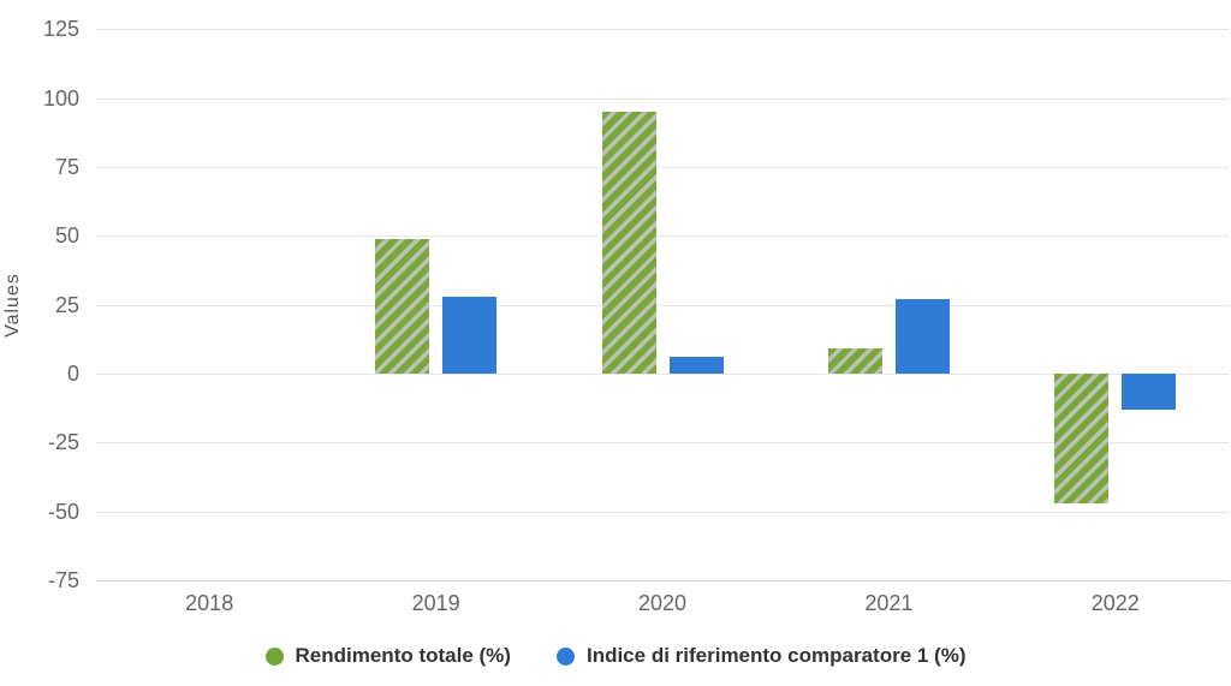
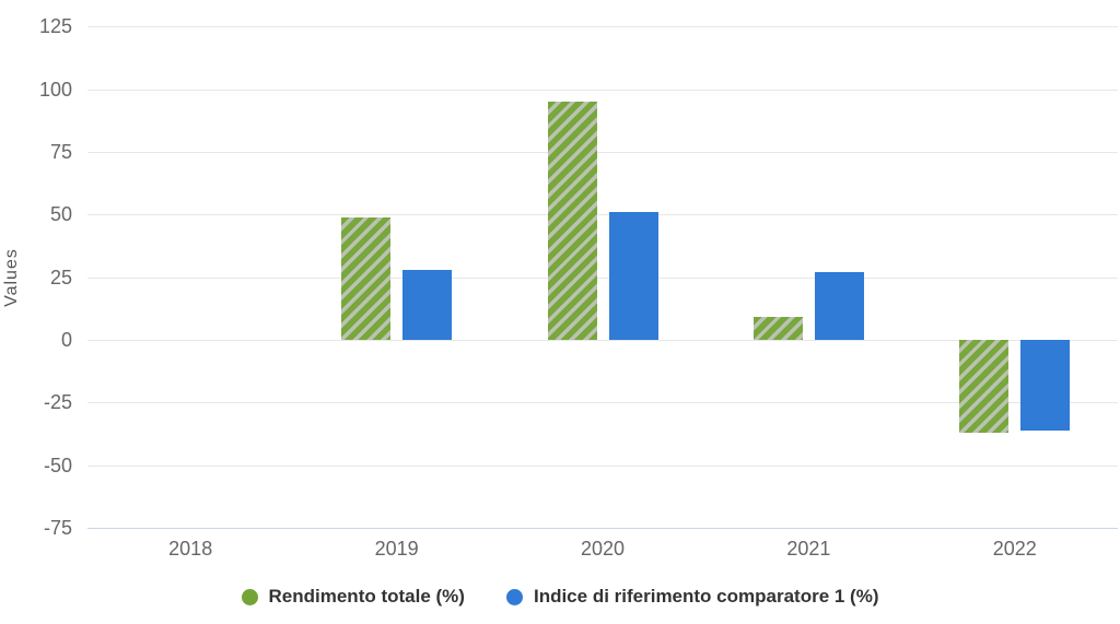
Indice di riferimento comparatore 1 (%)/2020: 6 -> 51
Rendimento totale (%)/2022: -47 -> -37
Indice di riferimento comparatore 1 (%)/2022: -13 -> -36
